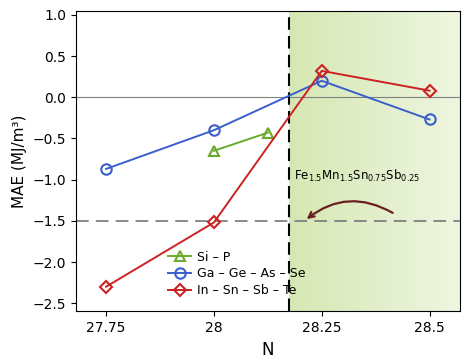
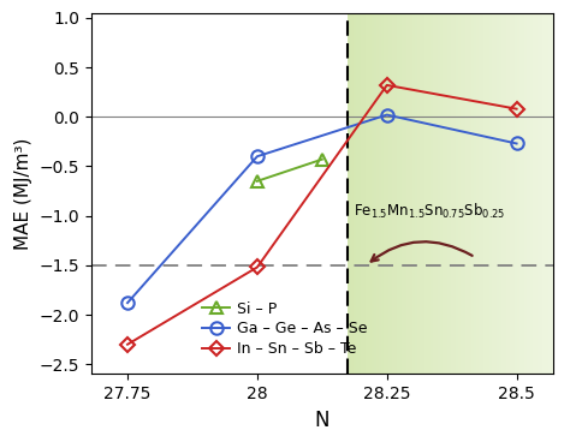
Ga – Ge – As – Se/27.75: -0.87 -> -1.88
Ga – Ge – As – Se/28.25: 0.20 -> 0.02
